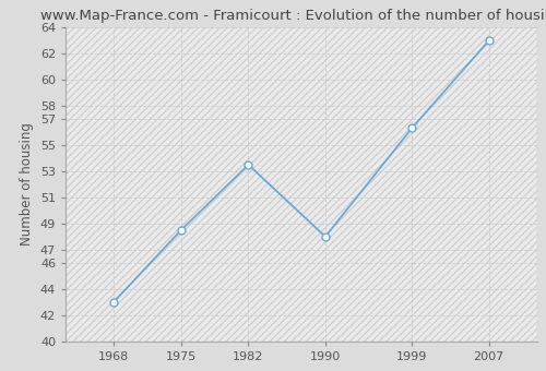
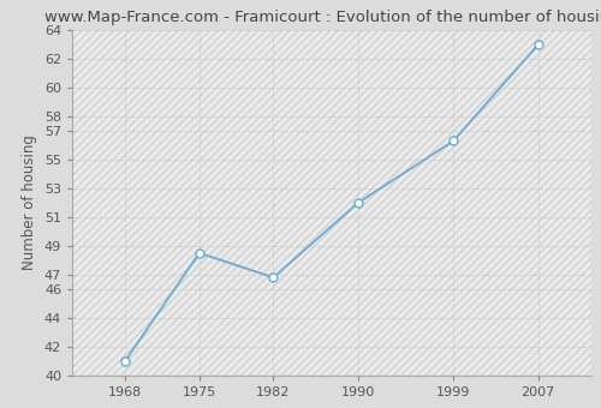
1968: 43.0 -> 41.0
1982: 53.5 -> 46.8
1990: 48.0 -> 52.0
